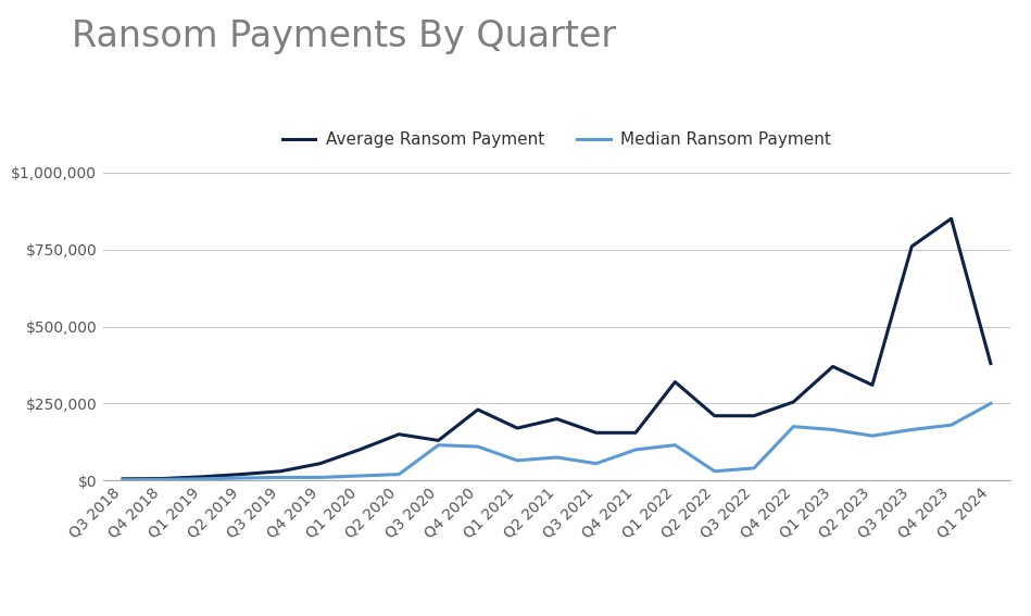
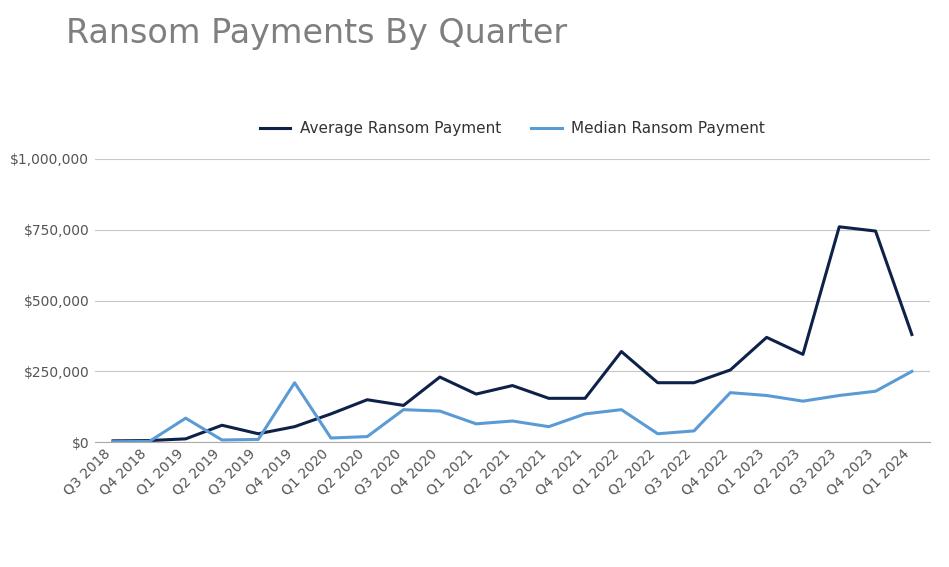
Median Ransom Payment/Q1 2019: $5,000 -> $85,000
Average Ransom Payment/Q2 2019: $20,000 -> $60,000
Median Ransom Payment/Q4 2019: $10,000 -> $210,000
Average Ransom Payment/Q4 2023: $850,000 -> $745,000
